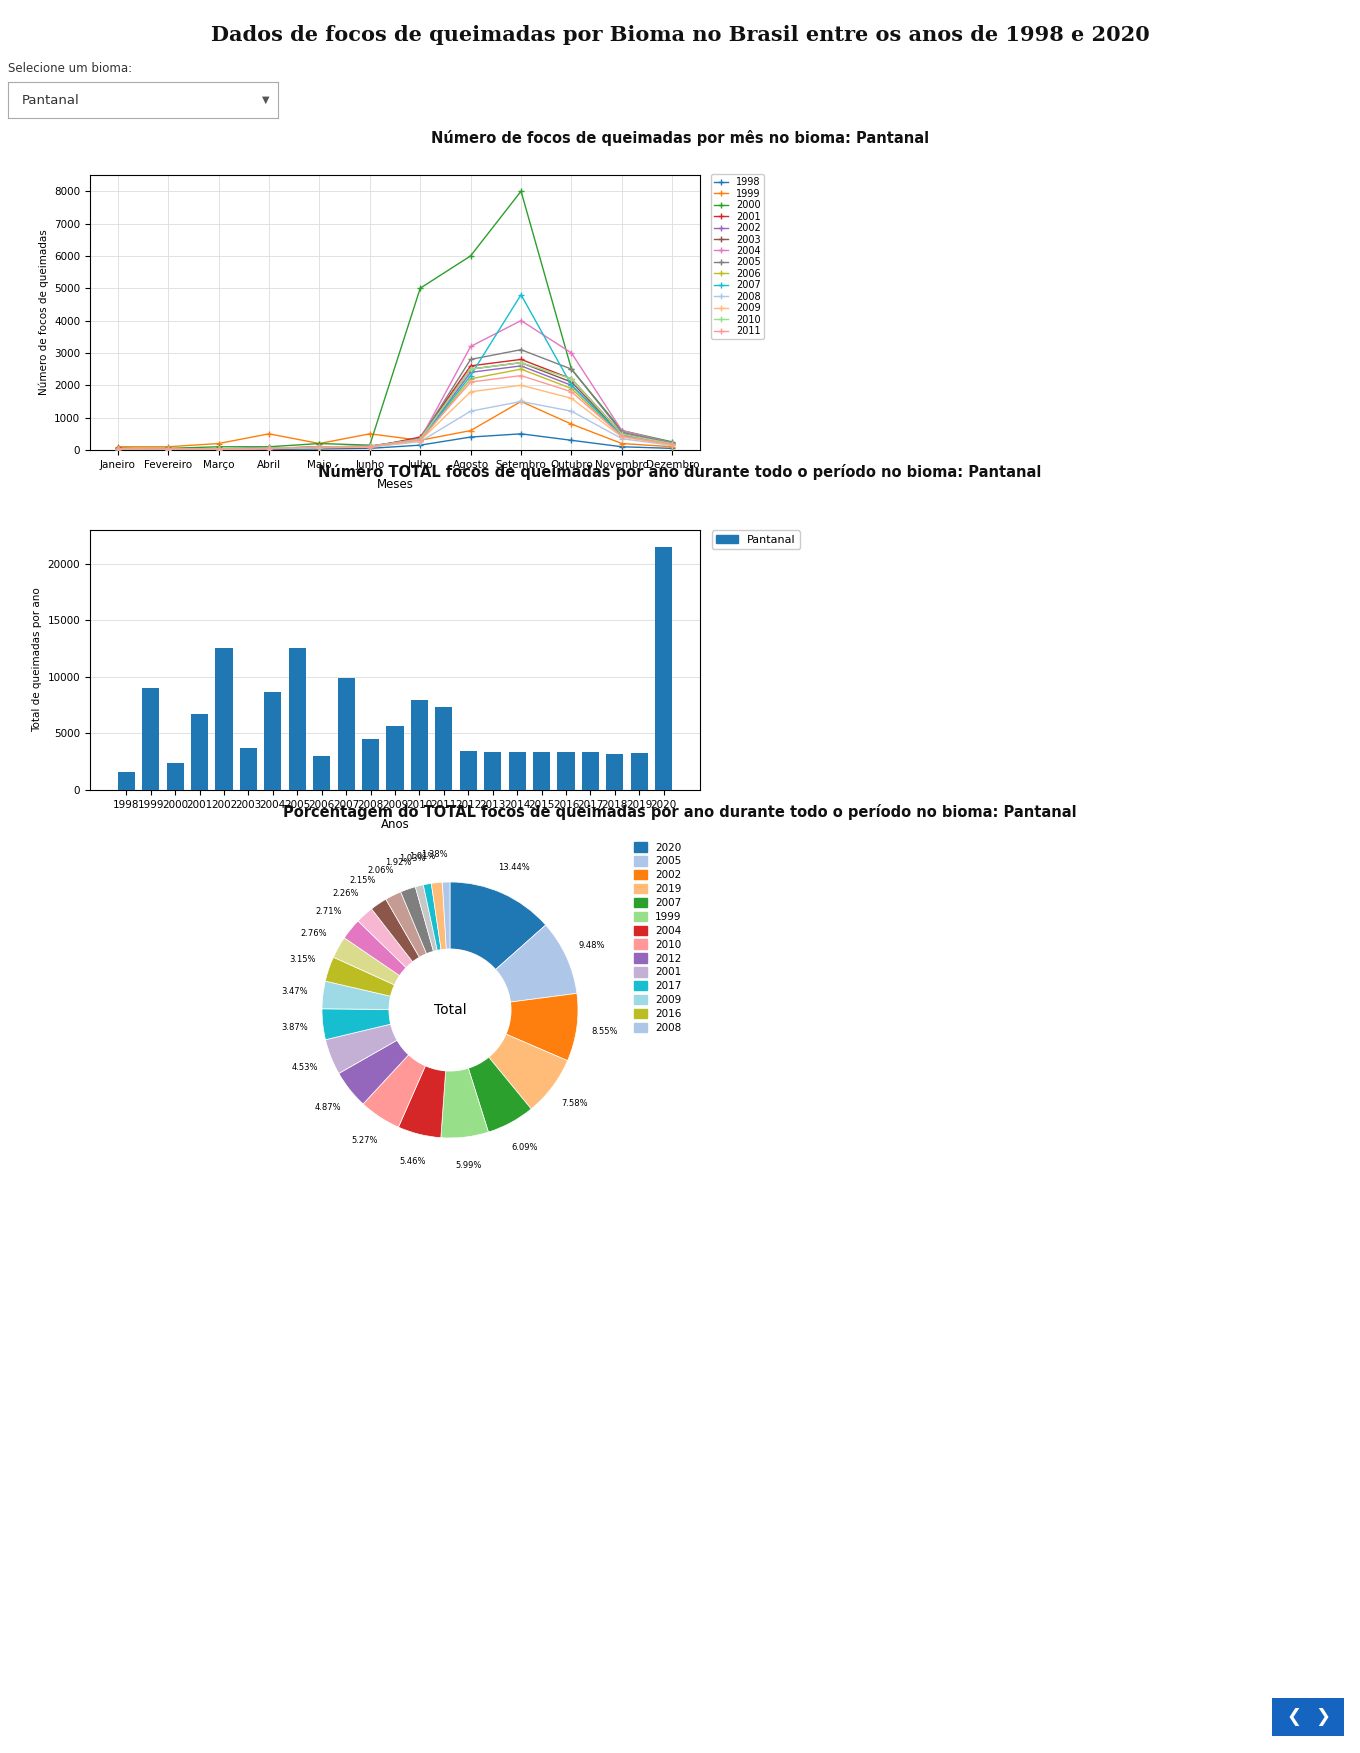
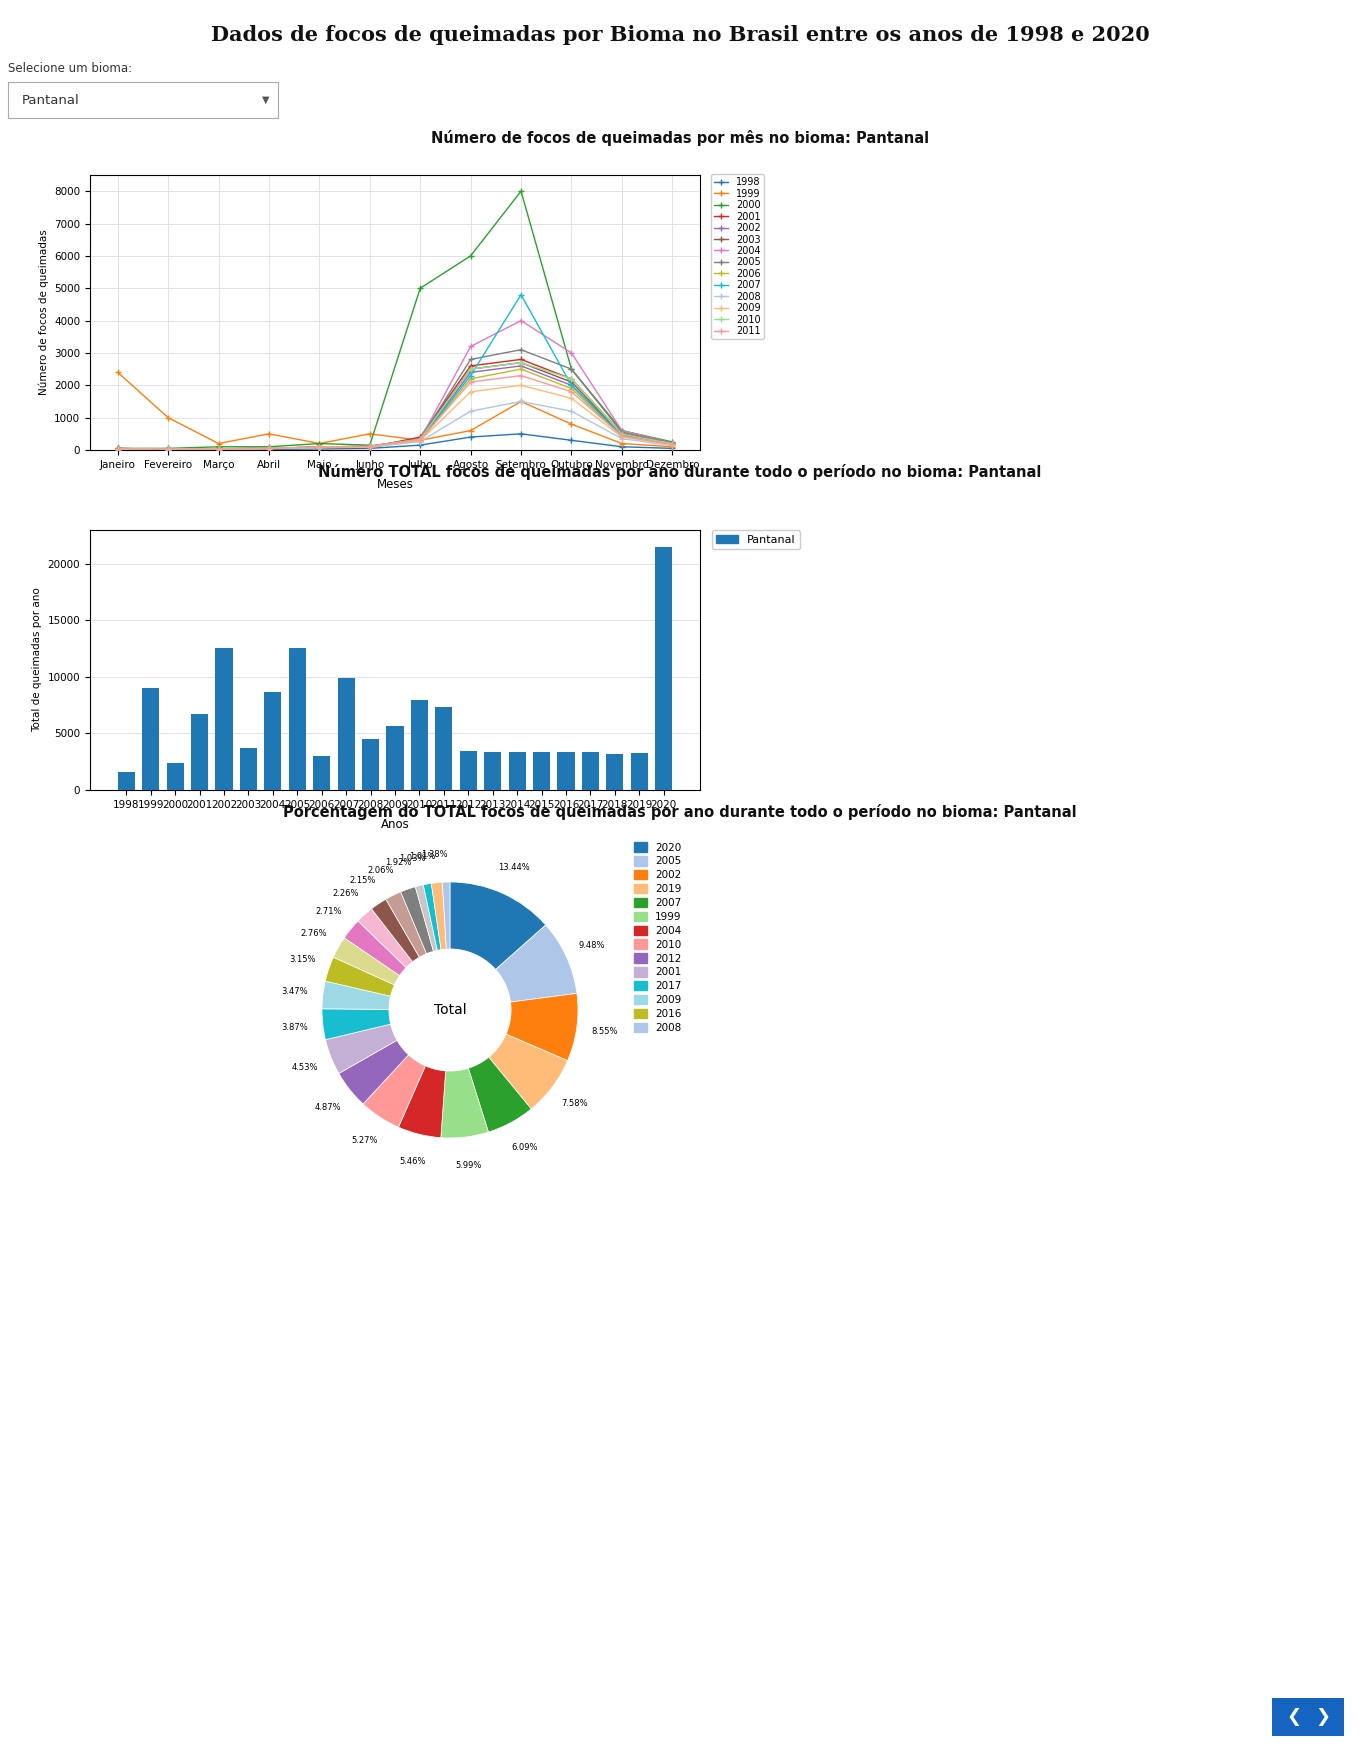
1999/Janeiro: 100 -> 2400
1999/Fevereiro: 100 -> 1000
